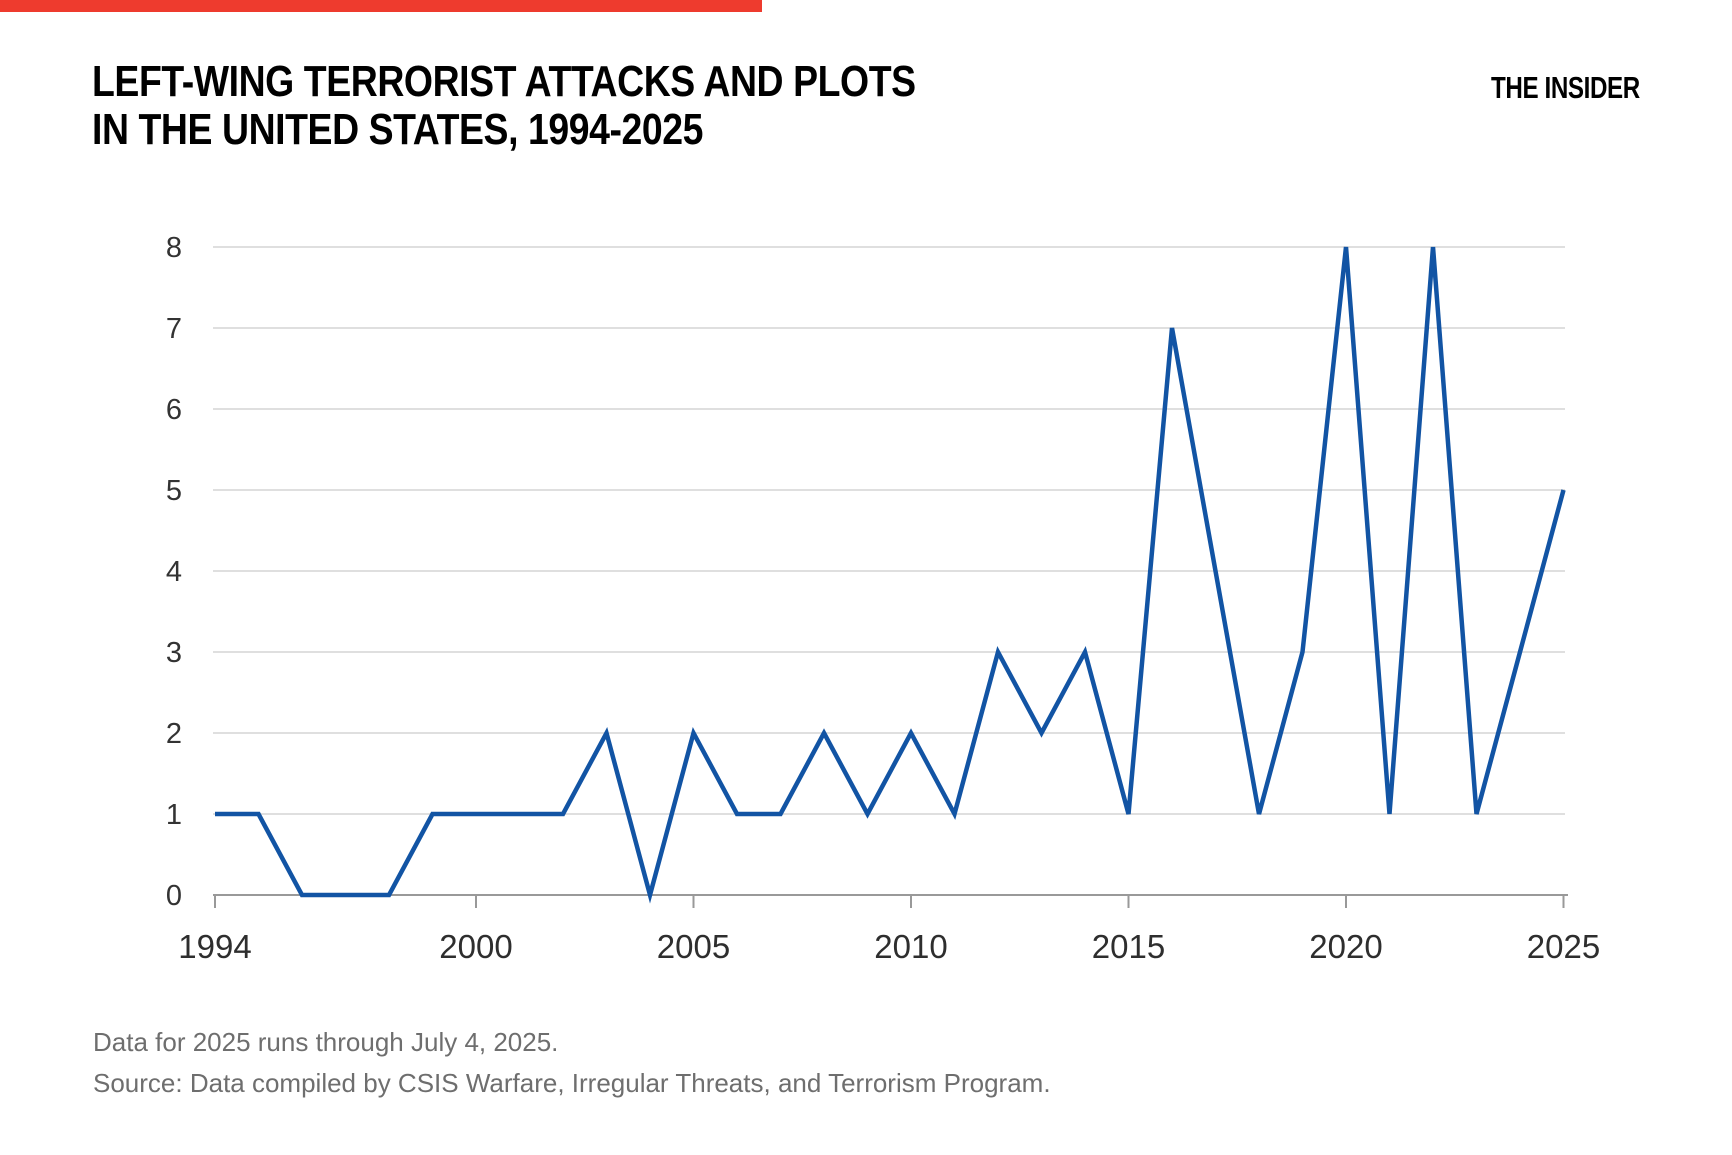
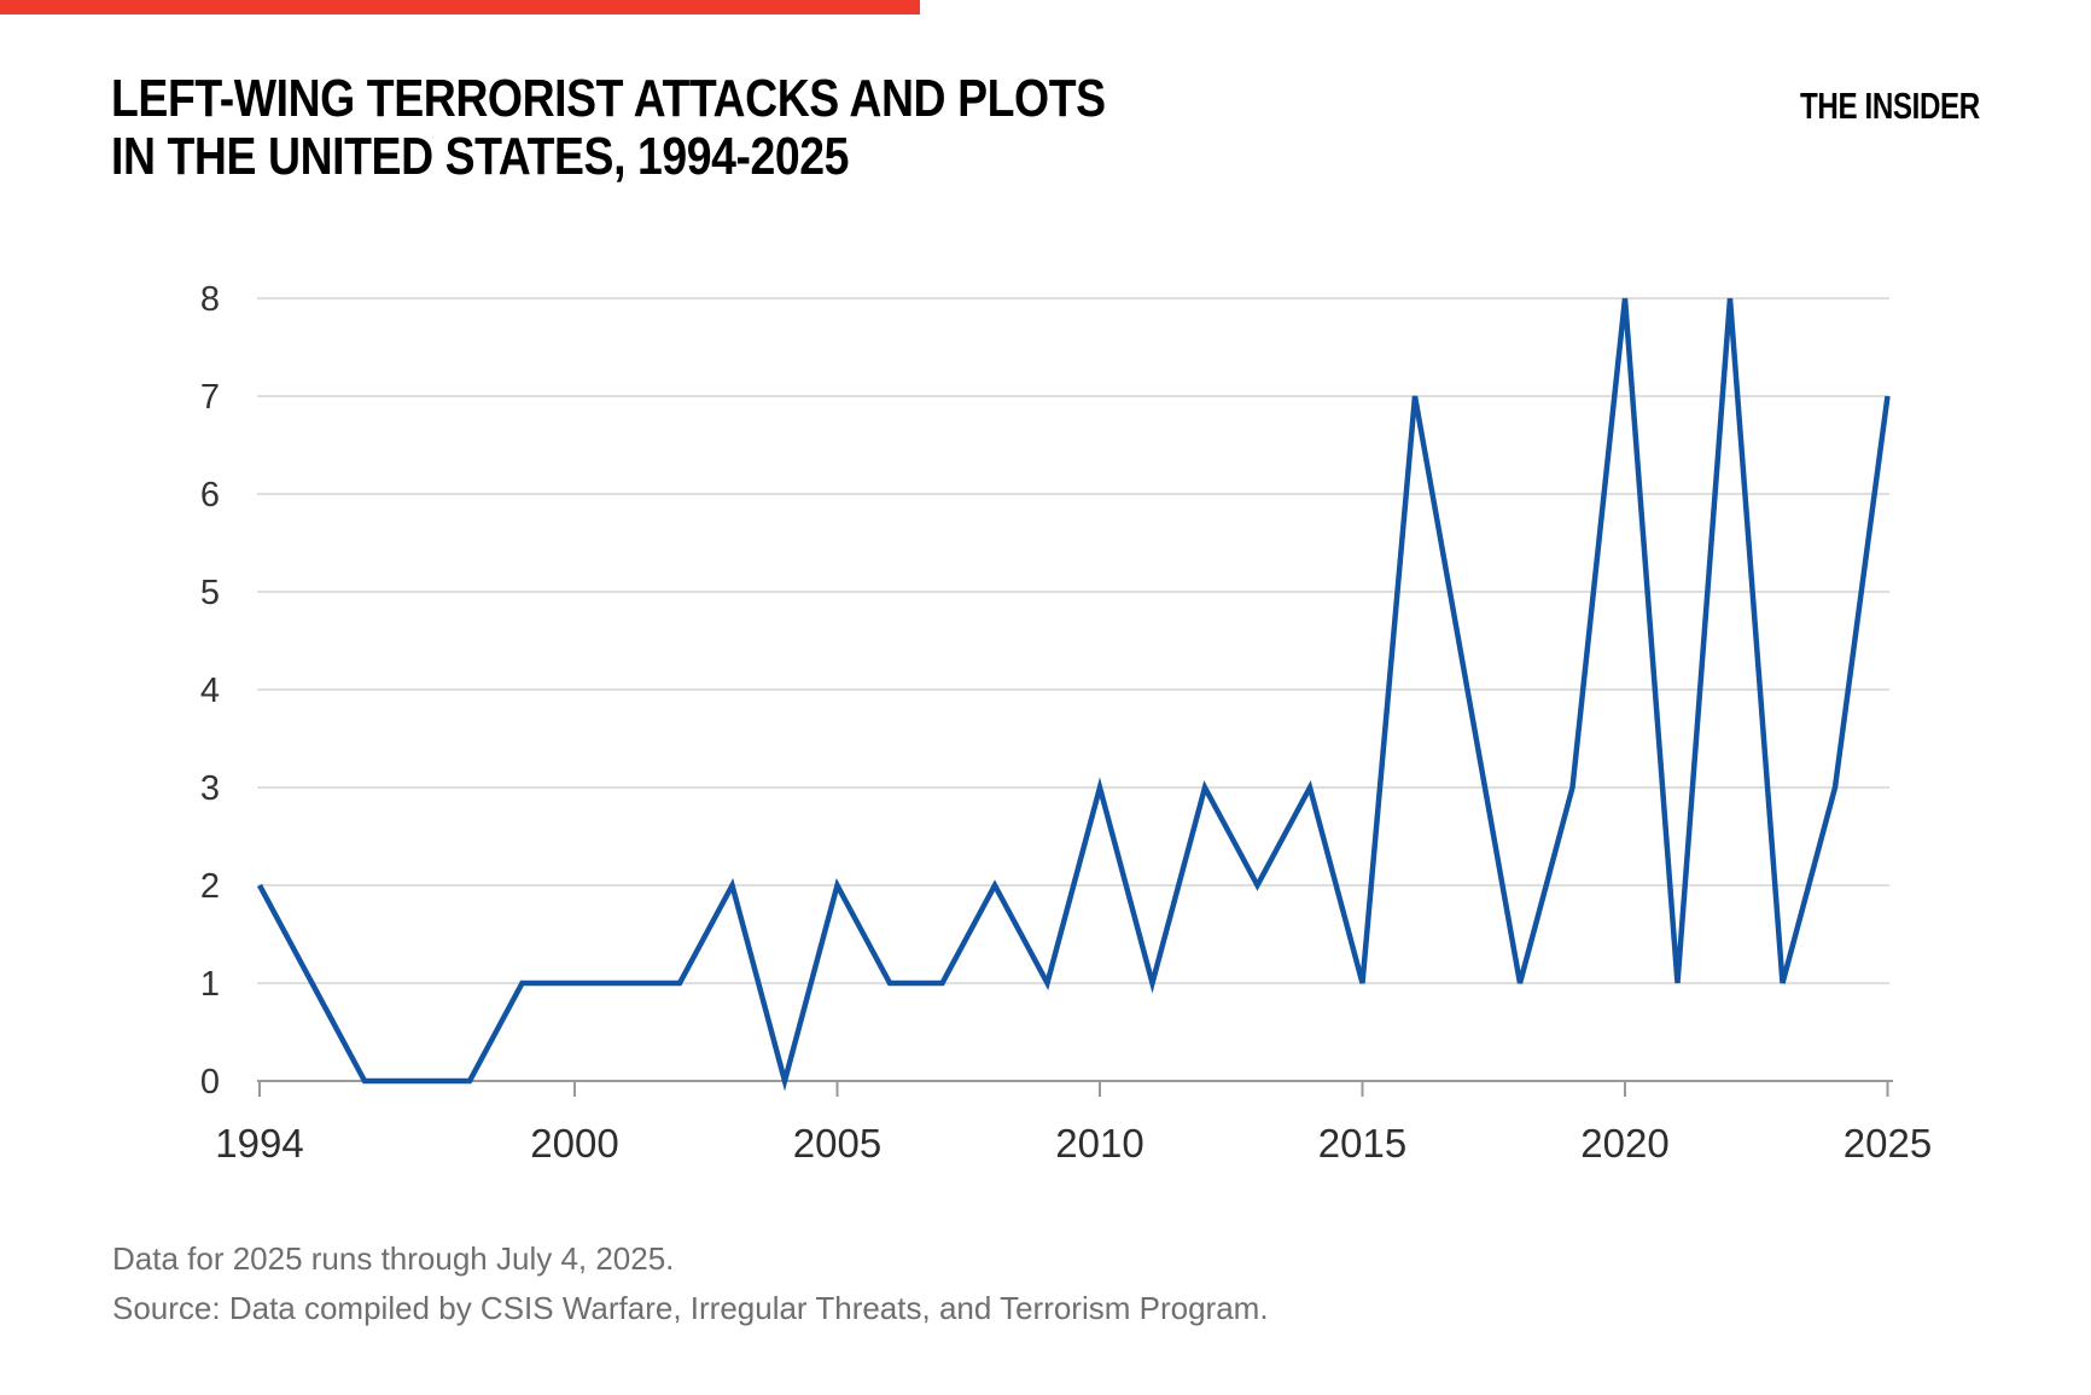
1994: 1 -> 2
2010: 2 -> 3
2025: 5 -> 7
